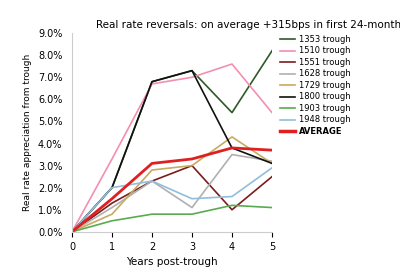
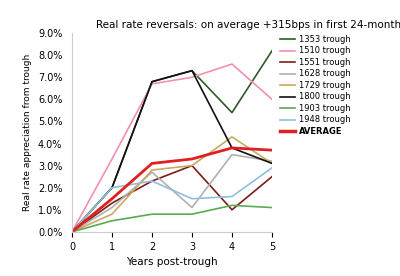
1628 trough/2: 2.3% -> 2.7%
1510 trough/5: 5.4% -> 6.0%
